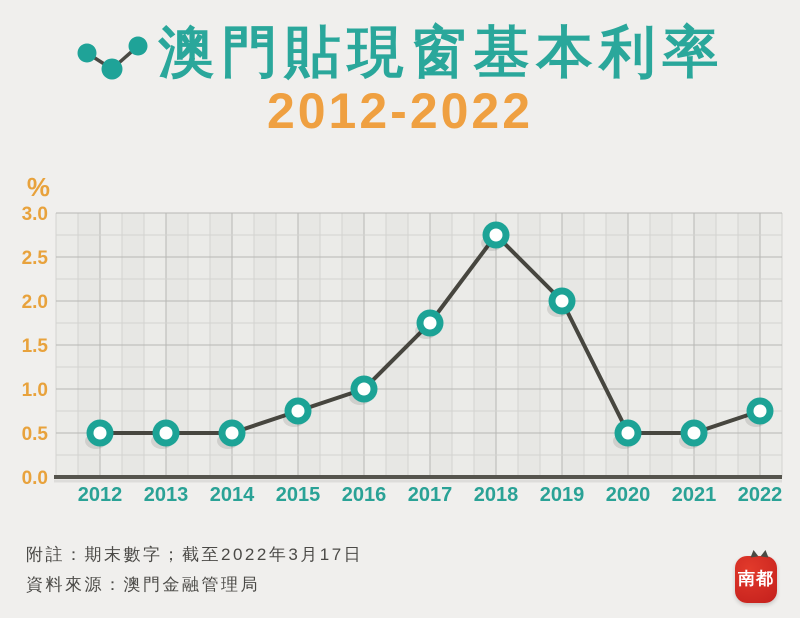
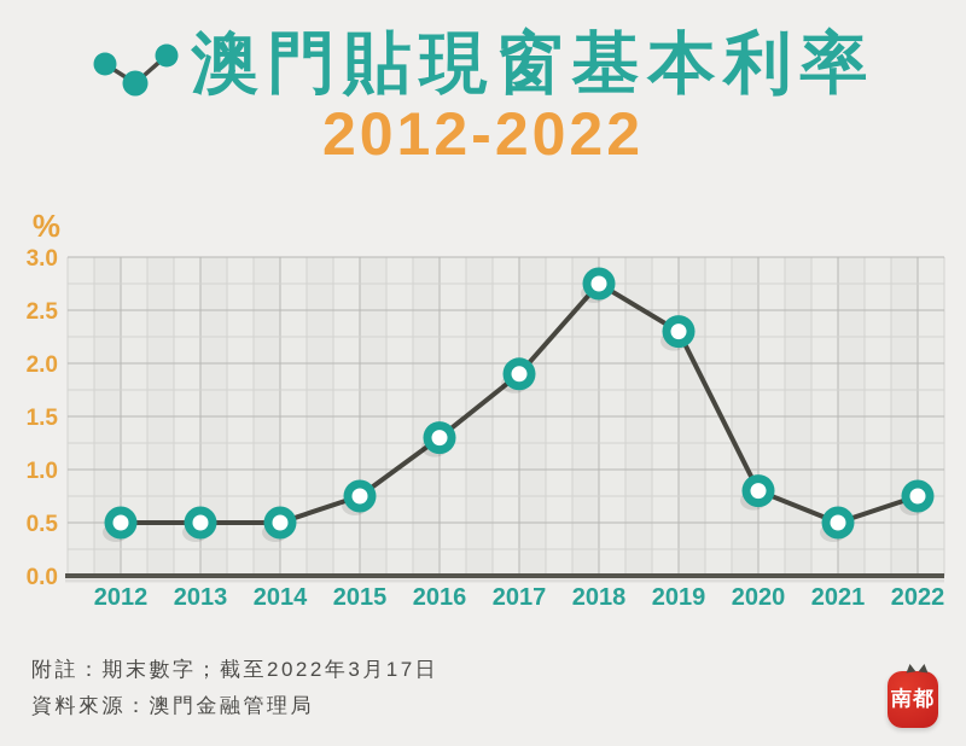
2016: 1.0 -> 1.3
2017: 1.8 -> 1.9
2019: 2.0 -> 2.3
2020: 0.5 -> 0.8
